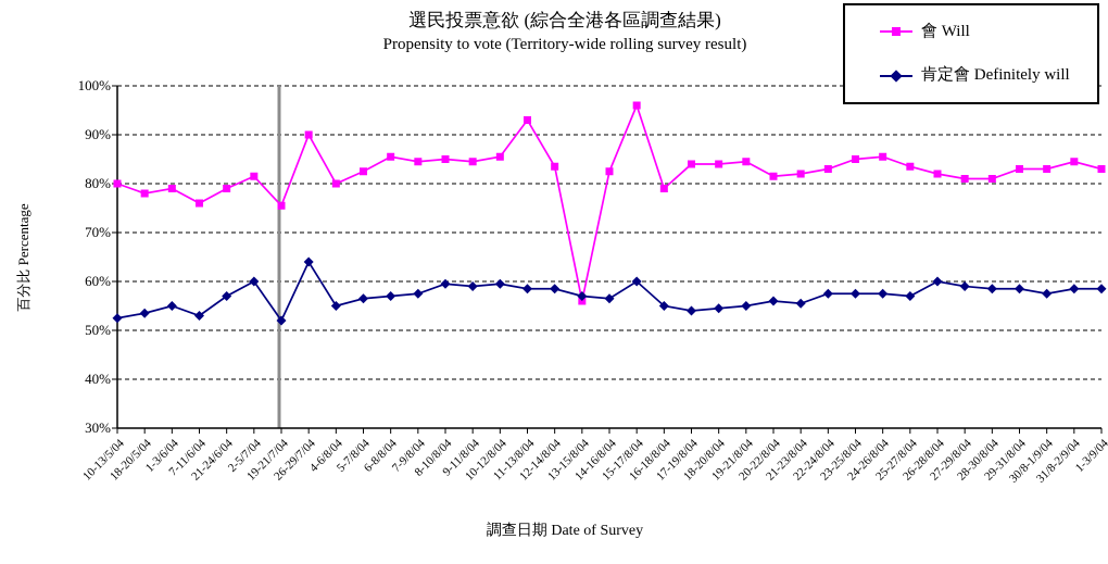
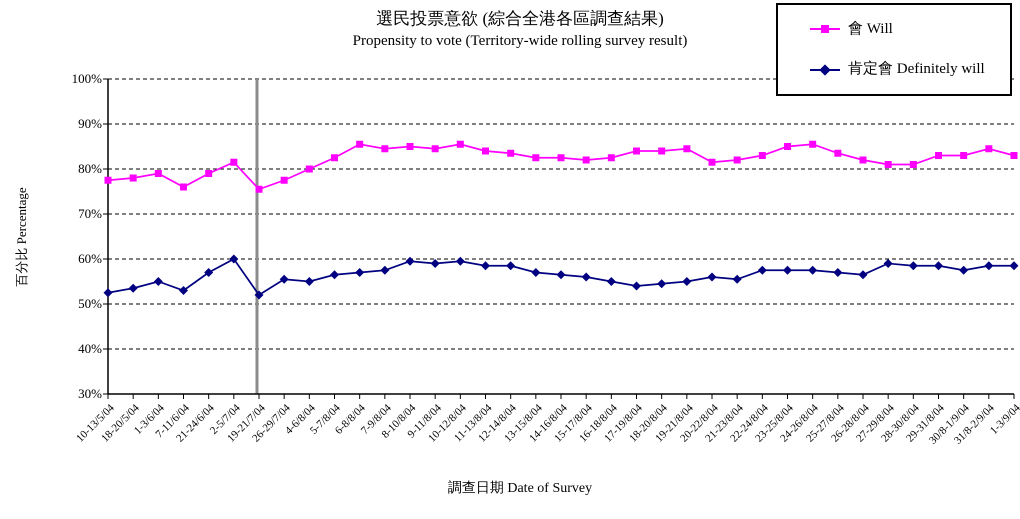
會 Will/10-13/5/04: 80% -> 78%
會 Will/26-29/7/04: 90% -> 78%
肯定會 Definitely will/26-29/7/04: 64% -> 56%
會 Will/11-13/8/04: 93% -> 84%
會 Will/13-15/8/04: 56% -> 82%
會 Will/15-17/8/04: 96% -> 82%
肯定會 Definitely will/15-17/8/04: 60% -> 56%
會 Will/16-18/8/04: 79% -> 82%
肯定會 Definitely will/26-28/8/04: 60% -> 56%
